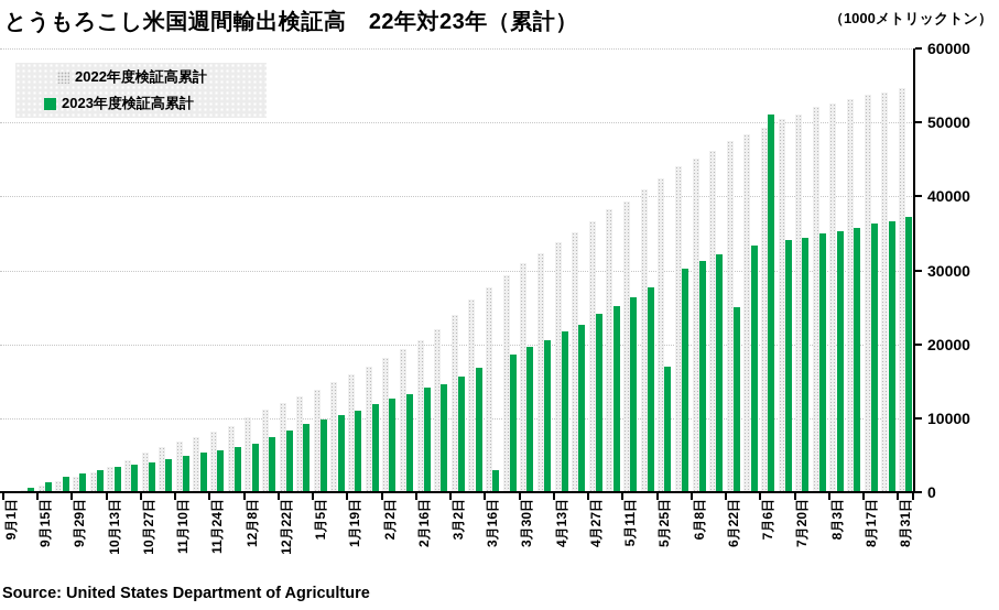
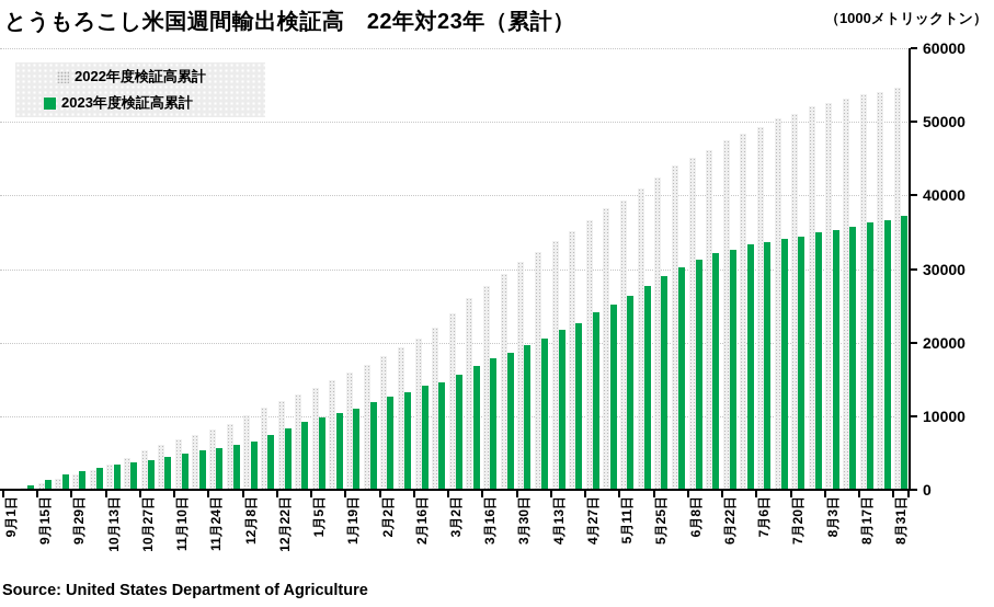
2023年度検証高累計/3月16日: 3000 -> 18000
2023年度検証高累計/5月25日: 17000 -> 29000
2023年度検証高累計/6月22日: 25000 -> 33000
2023年度検証高累計/7月6日: 51000 -> 34000
